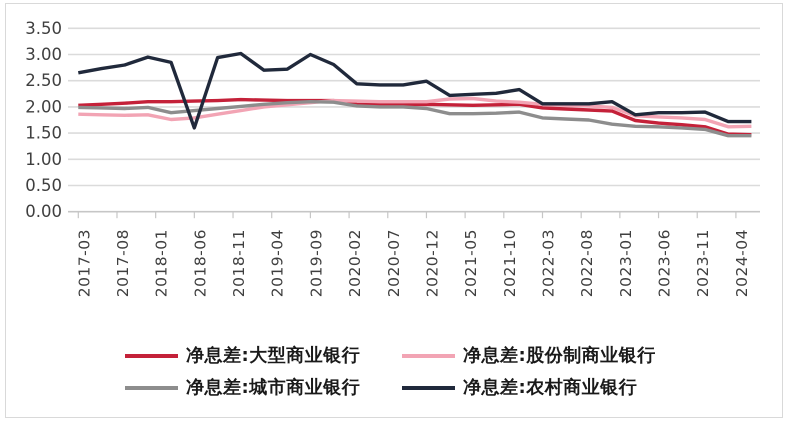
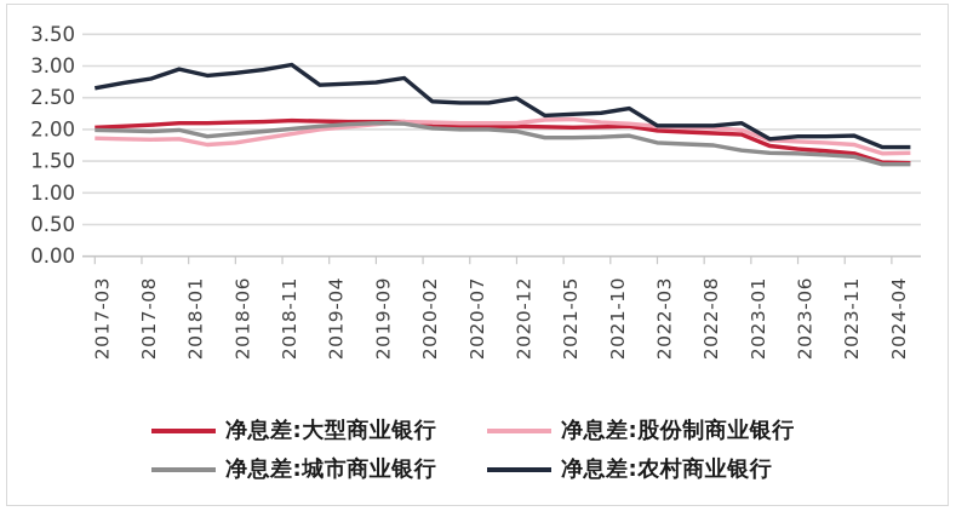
净息差:农村商业银行/2018-06: 1.6 -> 2.9
净息差:农村商业银行/2019-09: 3.0 -> 2.7
